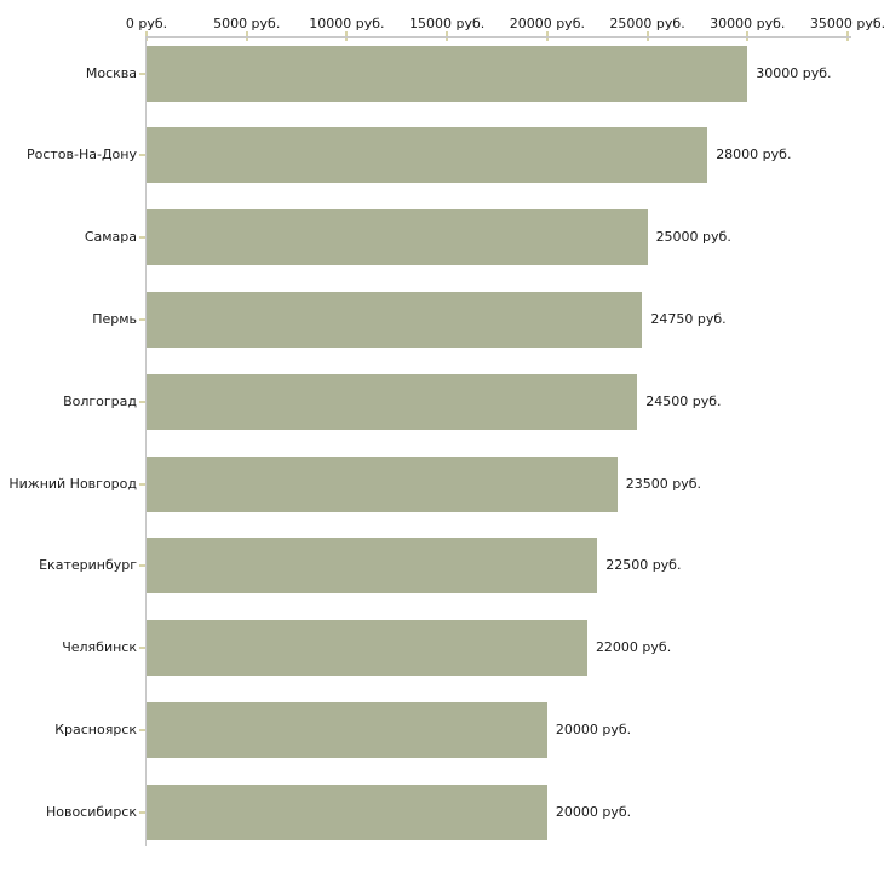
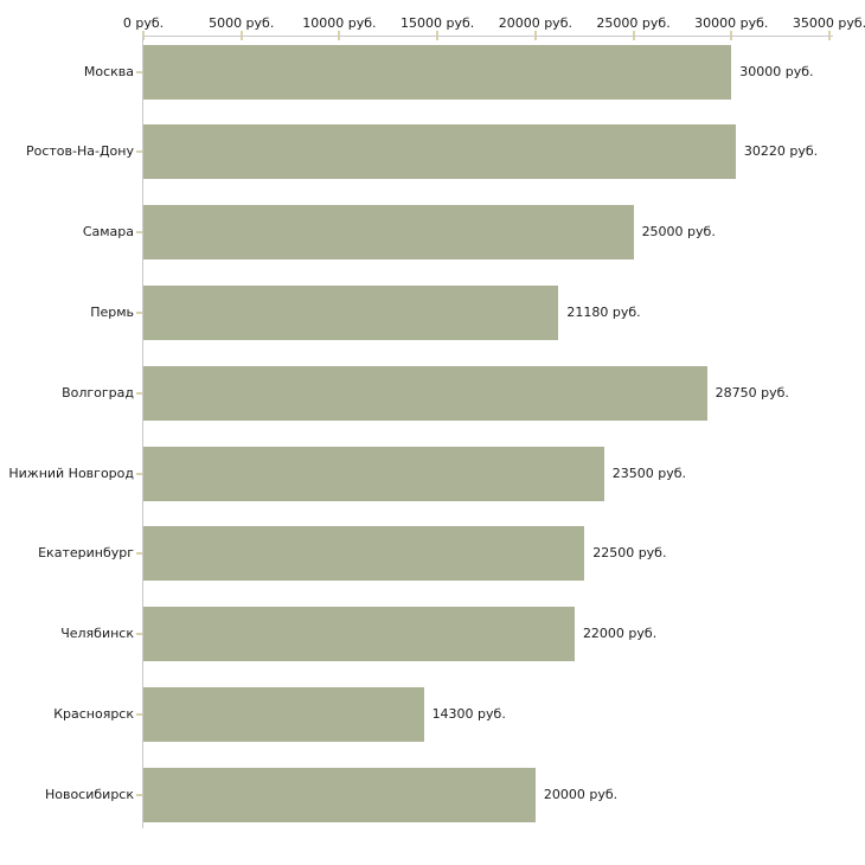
Ростов-На-Дону: 28000 -> 30220
Пермь: 24750 -> 21180
Волгоград: 24500 -> 28750
Красноярск: 20000 -> 14300
